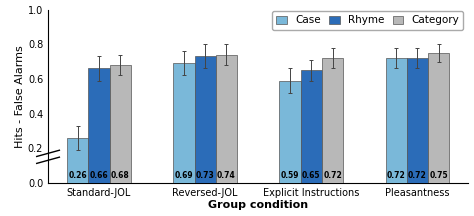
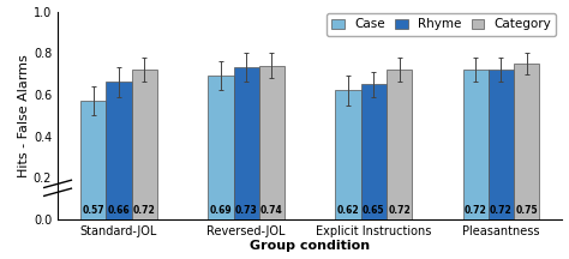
Case/Standard-JOL: 0.26 -> 0.57
Category/Standard-JOL: 0.68 -> 0.72
Case/Explicit Instructions: 0.59 -> 0.62
